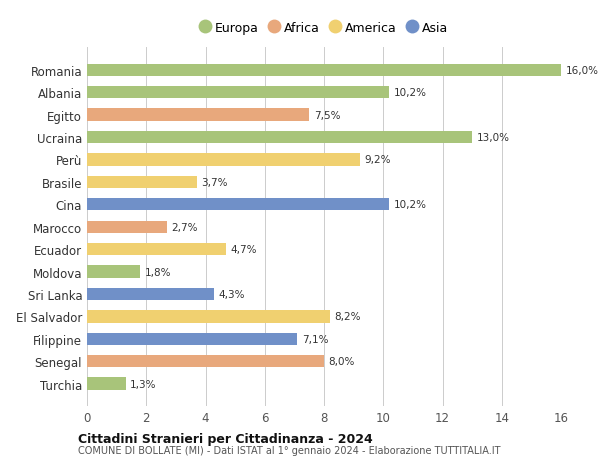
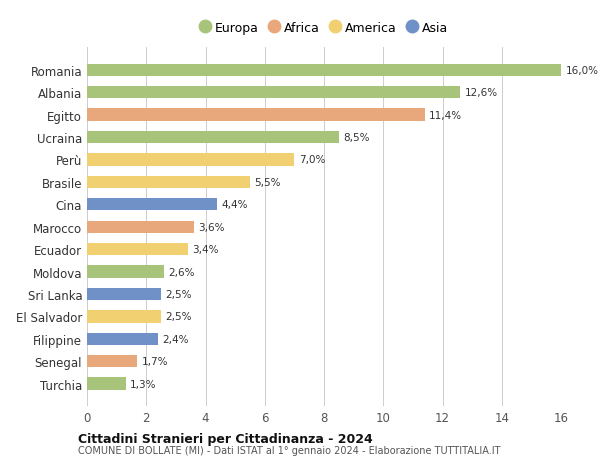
Albania: 10,2% -> 12,6%
Egitto: 7,5% -> 11,4%
Ucraina: 13,0% -> 8,5%
Perù: 9,2% -> 7,0%
Brasile: 3,7% -> 5,5%
Cina: 10,2% -> 4,4%
Marocco: 2,7% -> 3,6%
Ecuador: 4,7% -> 3,4%
Moldova: 1,8% -> 2,6%
Sri Lanka: 4,3% -> 2,5%
El Salvador: 8,2% -> 2,5%
Filippine: 7,1% -> 2,4%
Senegal: 8,0% -> 1,7%
